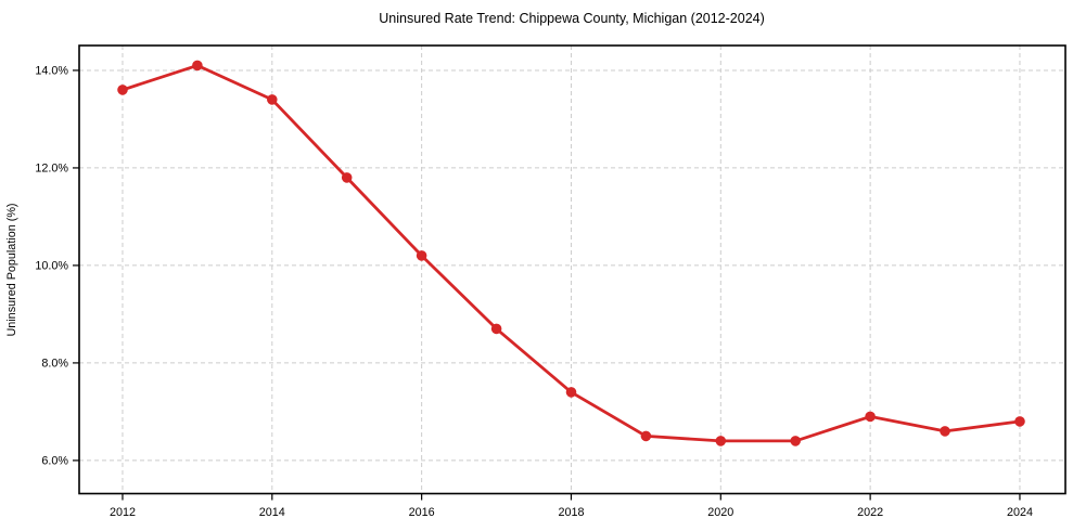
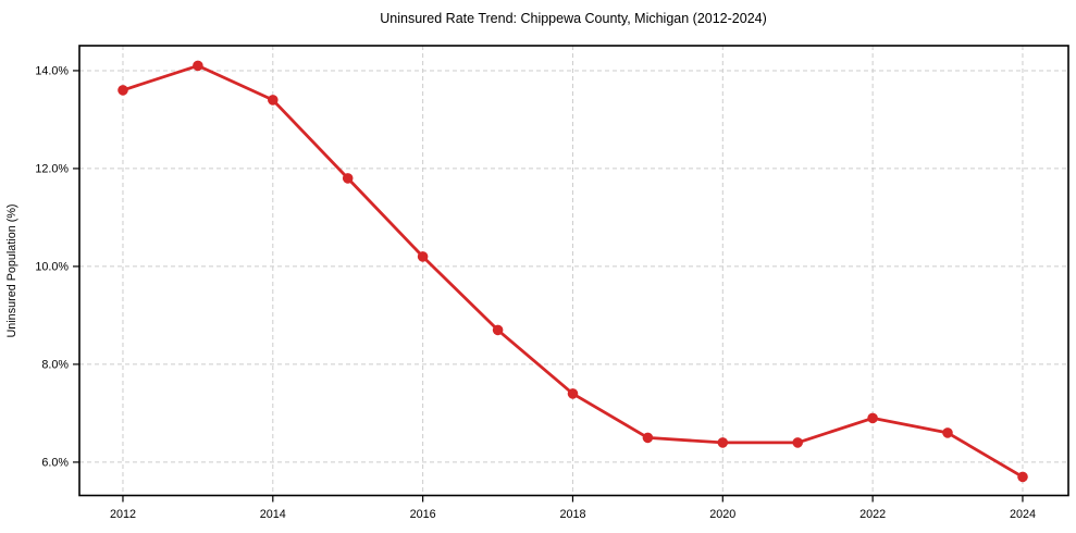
2024: 6.8% -> 5.7%
